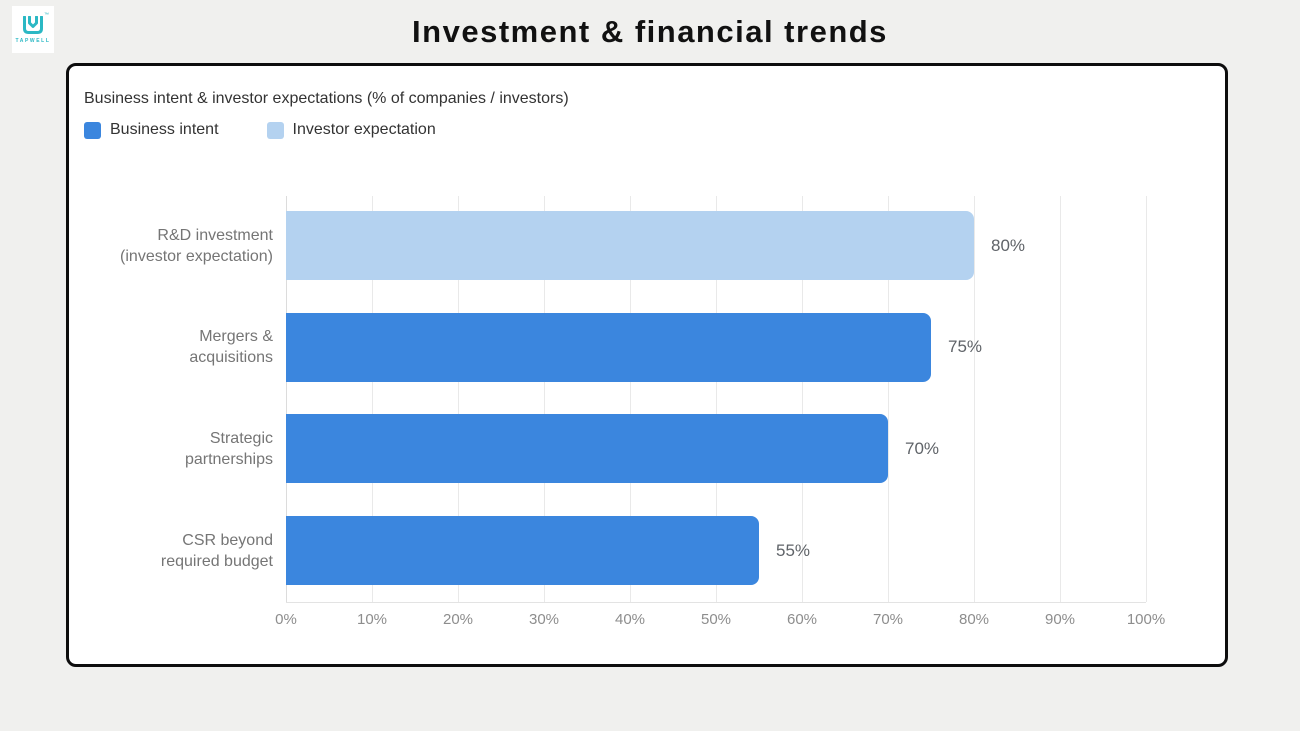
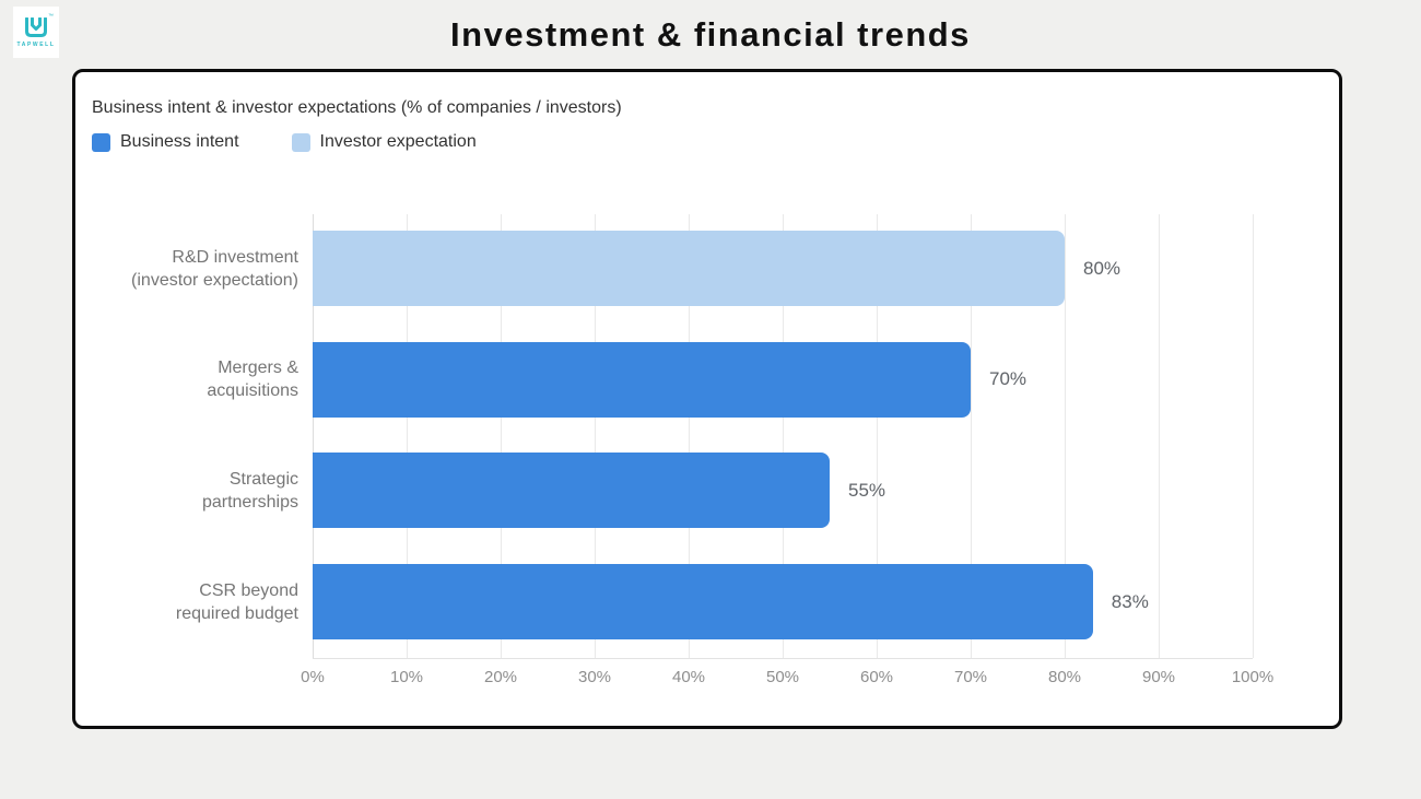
Mergers & acquisitions: 75% -> 70%
Strategic partnerships: 70% -> 55%
CSR beyond required budget: 55% -> 83%
